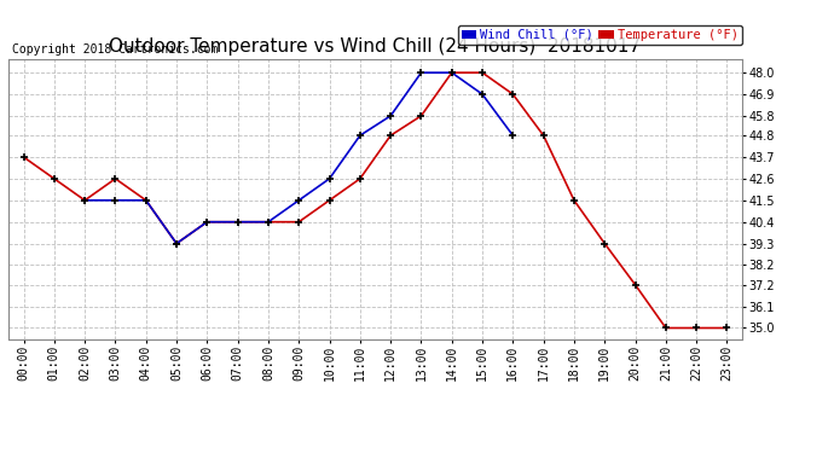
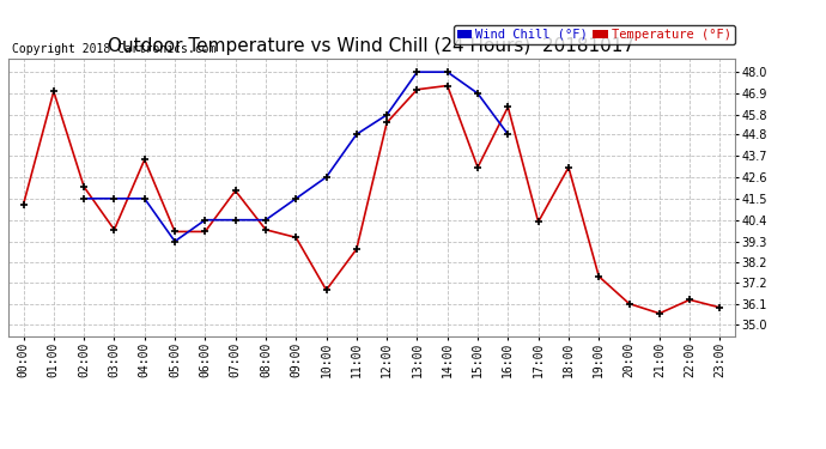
Temperature (°F)/00:00: 43.7 -> 41.2
Temperature (°F)/01:00: 42.6 -> 47.0
Temperature (°F)/02:00: 41.5 -> 42.1
Temperature (°F)/03:00: 42.6 -> 39.9
Temperature (°F)/04:00: 41.5 -> 43.5
Temperature (°F)/05:00: 39.3 -> 39.8
Temperature (°F)/06:00: 40.4 -> 39.8
Temperature (°F)/07:00: 40.4 -> 41.9
Temperature (°F)/08:00: 40.4 -> 39.9
Temperature (°F)/09:00: 40.4 -> 39.5
Temperature (°F)/10:00: 41.5 -> 36.8
Temperature (°F)/11:00: 42.6 -> 38.9
Temperature (°F)/12:00: 44.8 -> 45.4
Temperature (°F)/13:00: 45.8 -> 47.1
Temperature (°F)/14:00: 48.0 -> 47.3
Temperature (°F)/15:00: 48.0 -> 43.1
Temperature (°F)/16:00: 46.9 -> 46.2
Temperature (°F)/17:00: 44.8 -> 40.3
Temperature (°F)/18:00: 41.5 -> 43.1
Temperature (°F)/19:00: 39.3 -> 37.5
Temperature (°F)/20:00: 37.2 -> 36.1
Temperature (°F)/21:00: 35.0 -> 35.6
Temperature (°F)/22:00: 35.0 -> 36.3
Temperature (°F)/23:00: 35.0 -> 35.9
